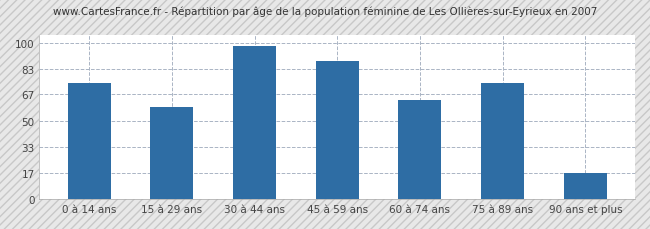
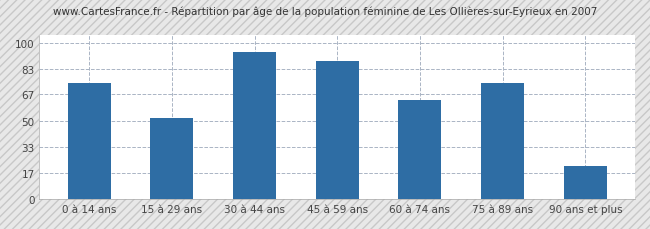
15 à 29 ans: 59 -> 52
30 à 44 ans: 98 -> 94
90 ans et plus: 17 -> 21
